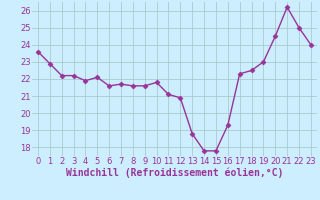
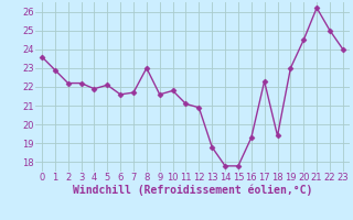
8: 21.6 -> 23.0
18: 22.5 -> 19.4
